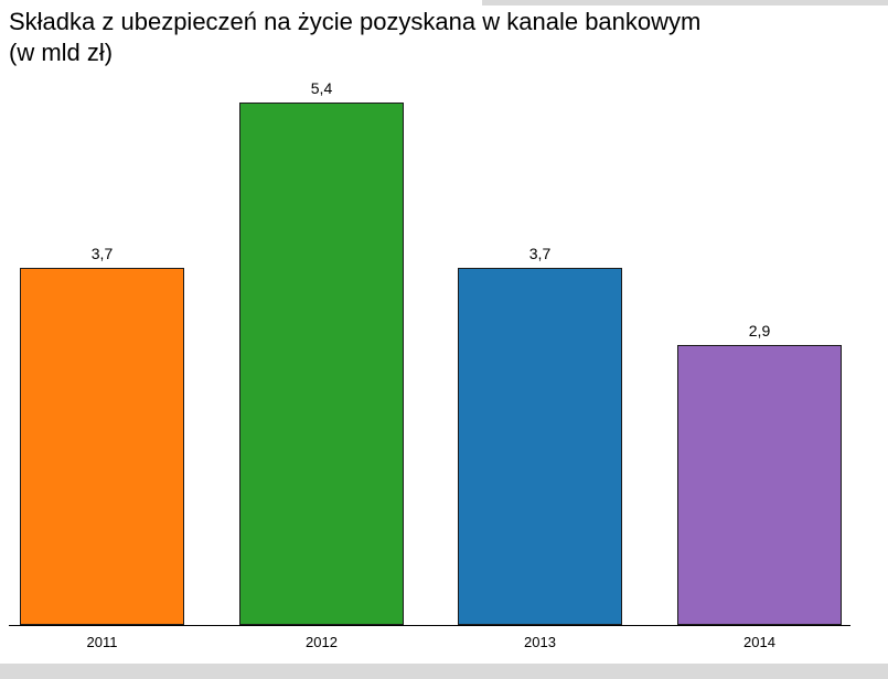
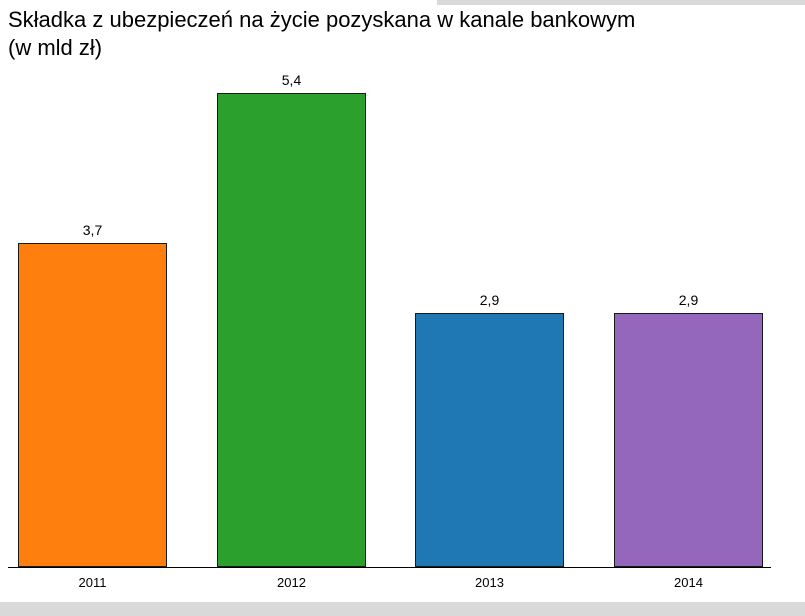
2013: 3,7 -> 2,9
